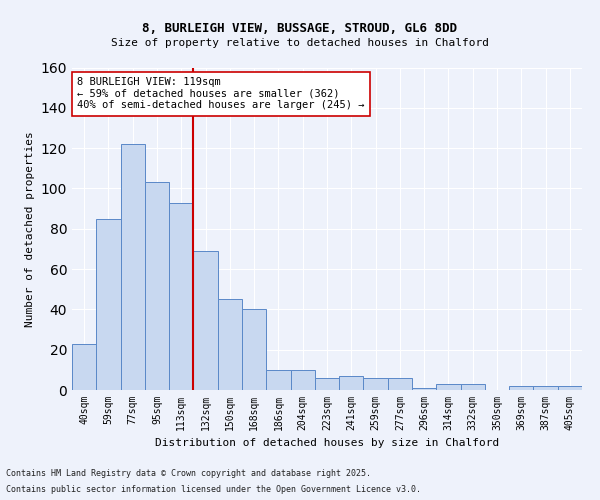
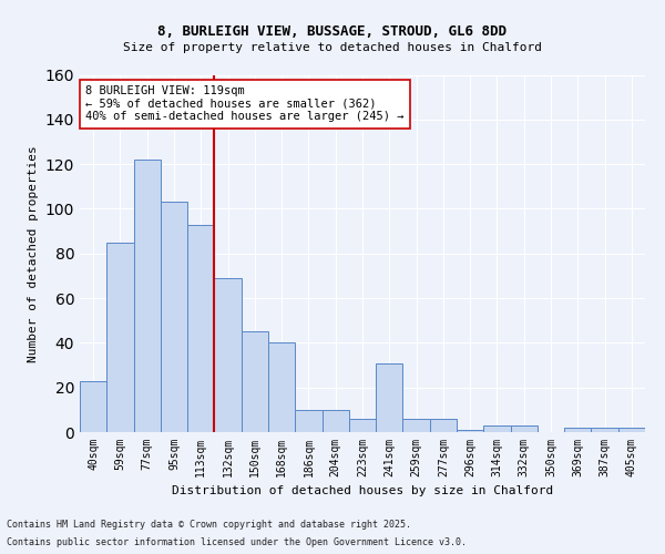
241sqm: 7 -> 31
